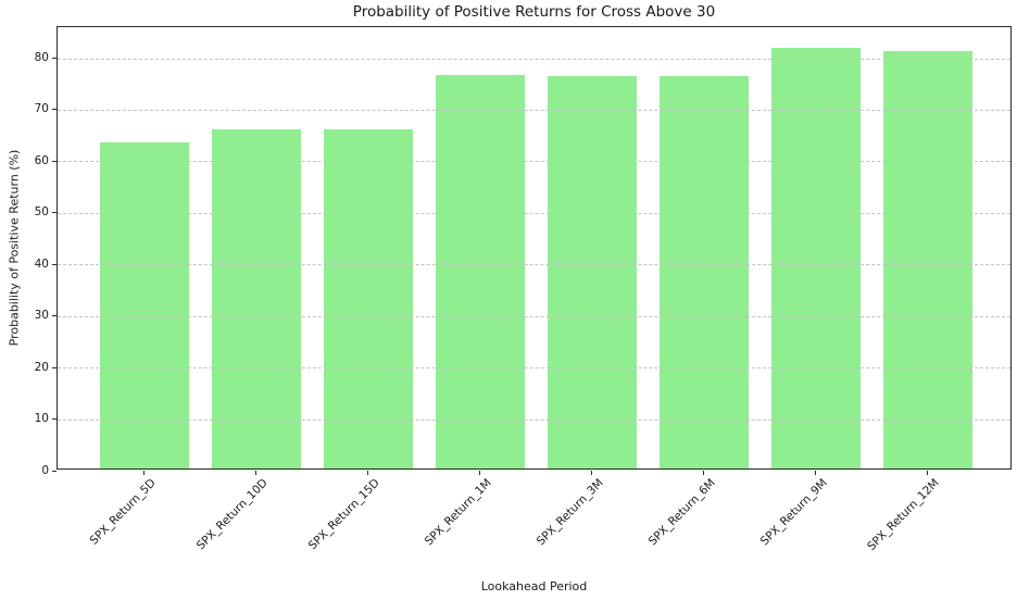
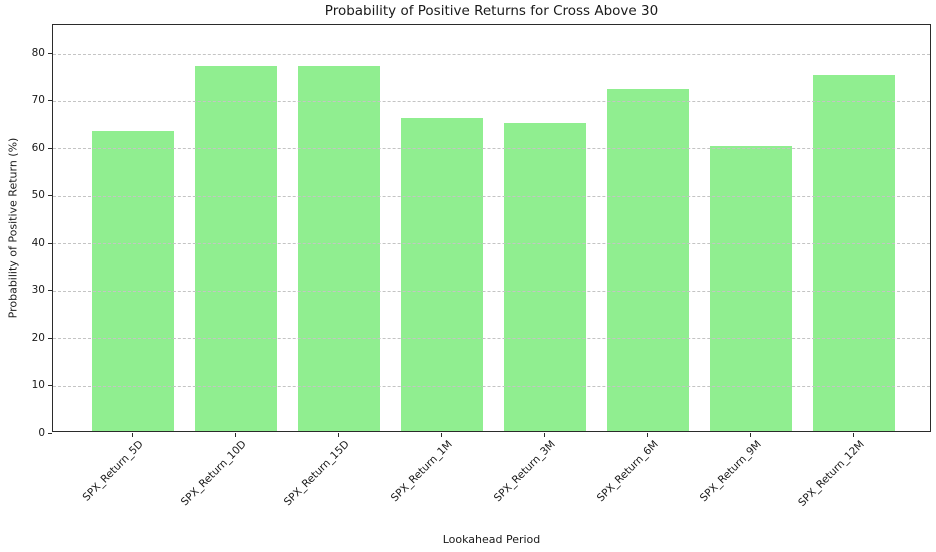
SPX_Return_10D: 66 -> 77
SPX_Return_15D: 66 -> 77
SPX_Return_1M: 76 -> 66
SPX_Return_3M: 76 -> 65
SPX_Return_6M: 76 -> 72
SPX_Return_9M: 82 -> 60
SPX_Return_12M: 81 -> 75
